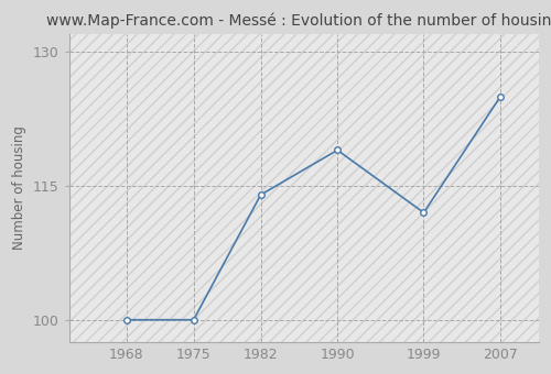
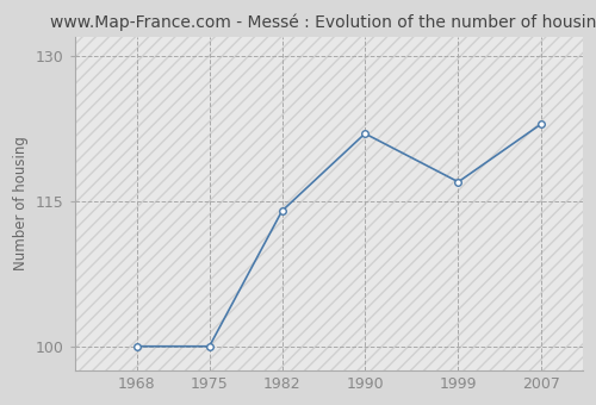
1990: 119 -> 122
1999: 112 -> 117
2007: 125 -> 123
